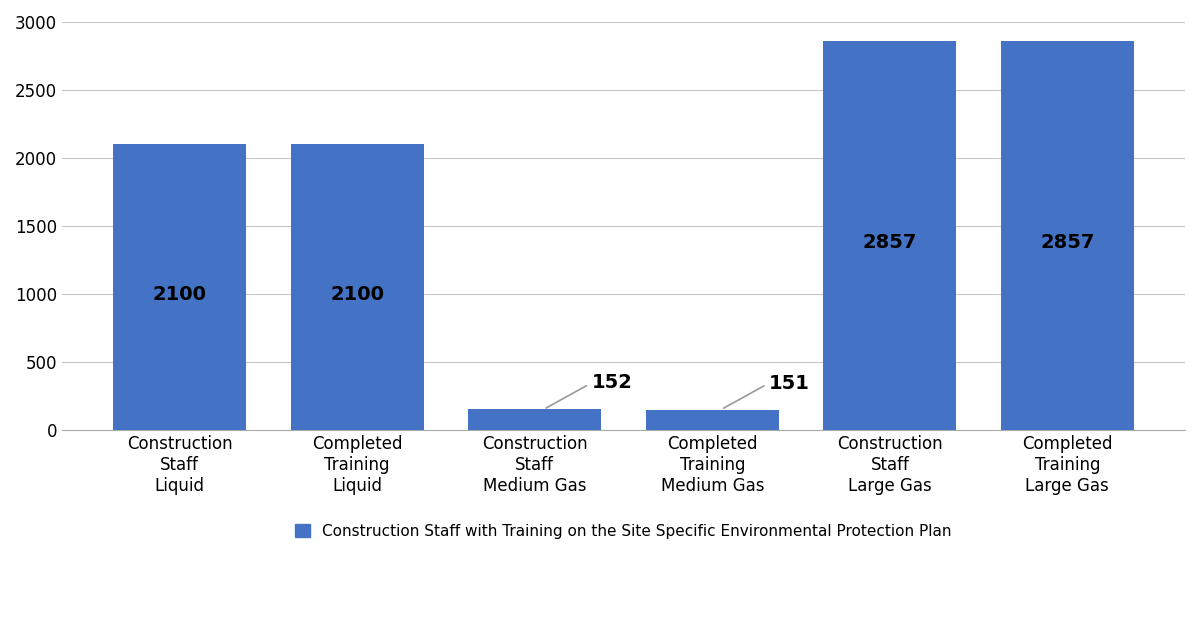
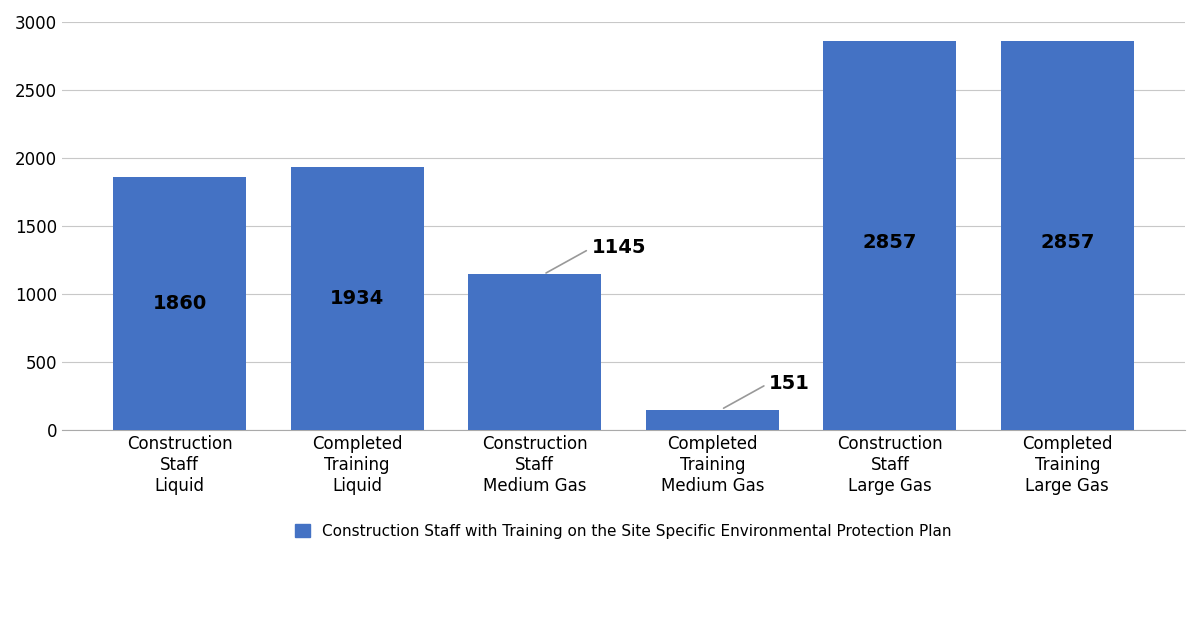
Construction Staff Liquid: 2100 -> 1860
Completed Training Liquid: 2100 -> 1934
Construction Staff Medium Gas: 152 -> 1145
